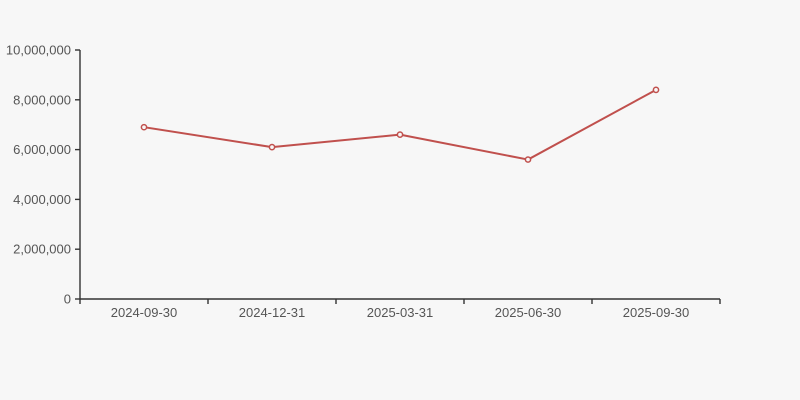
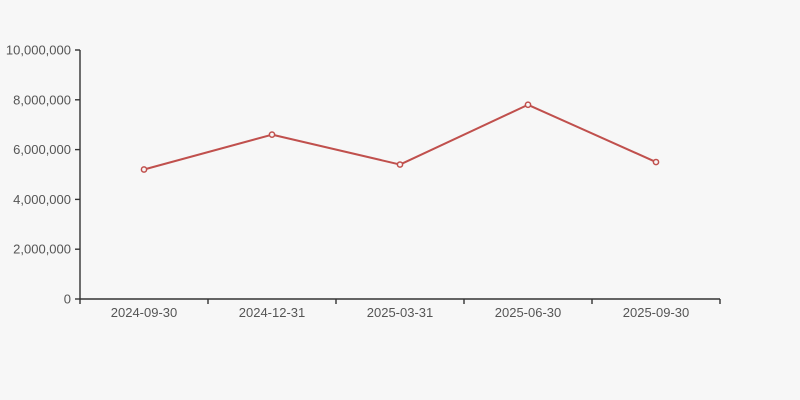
2024-09-30: 6900000 -> 5200000
2024-12-31: 6100000 -> 6600000
2025-03-31: 6600000 -> 5400000
2025-06-30: 5600000 -> 7800000
2025-09-30: 8400000 -> 5500000
